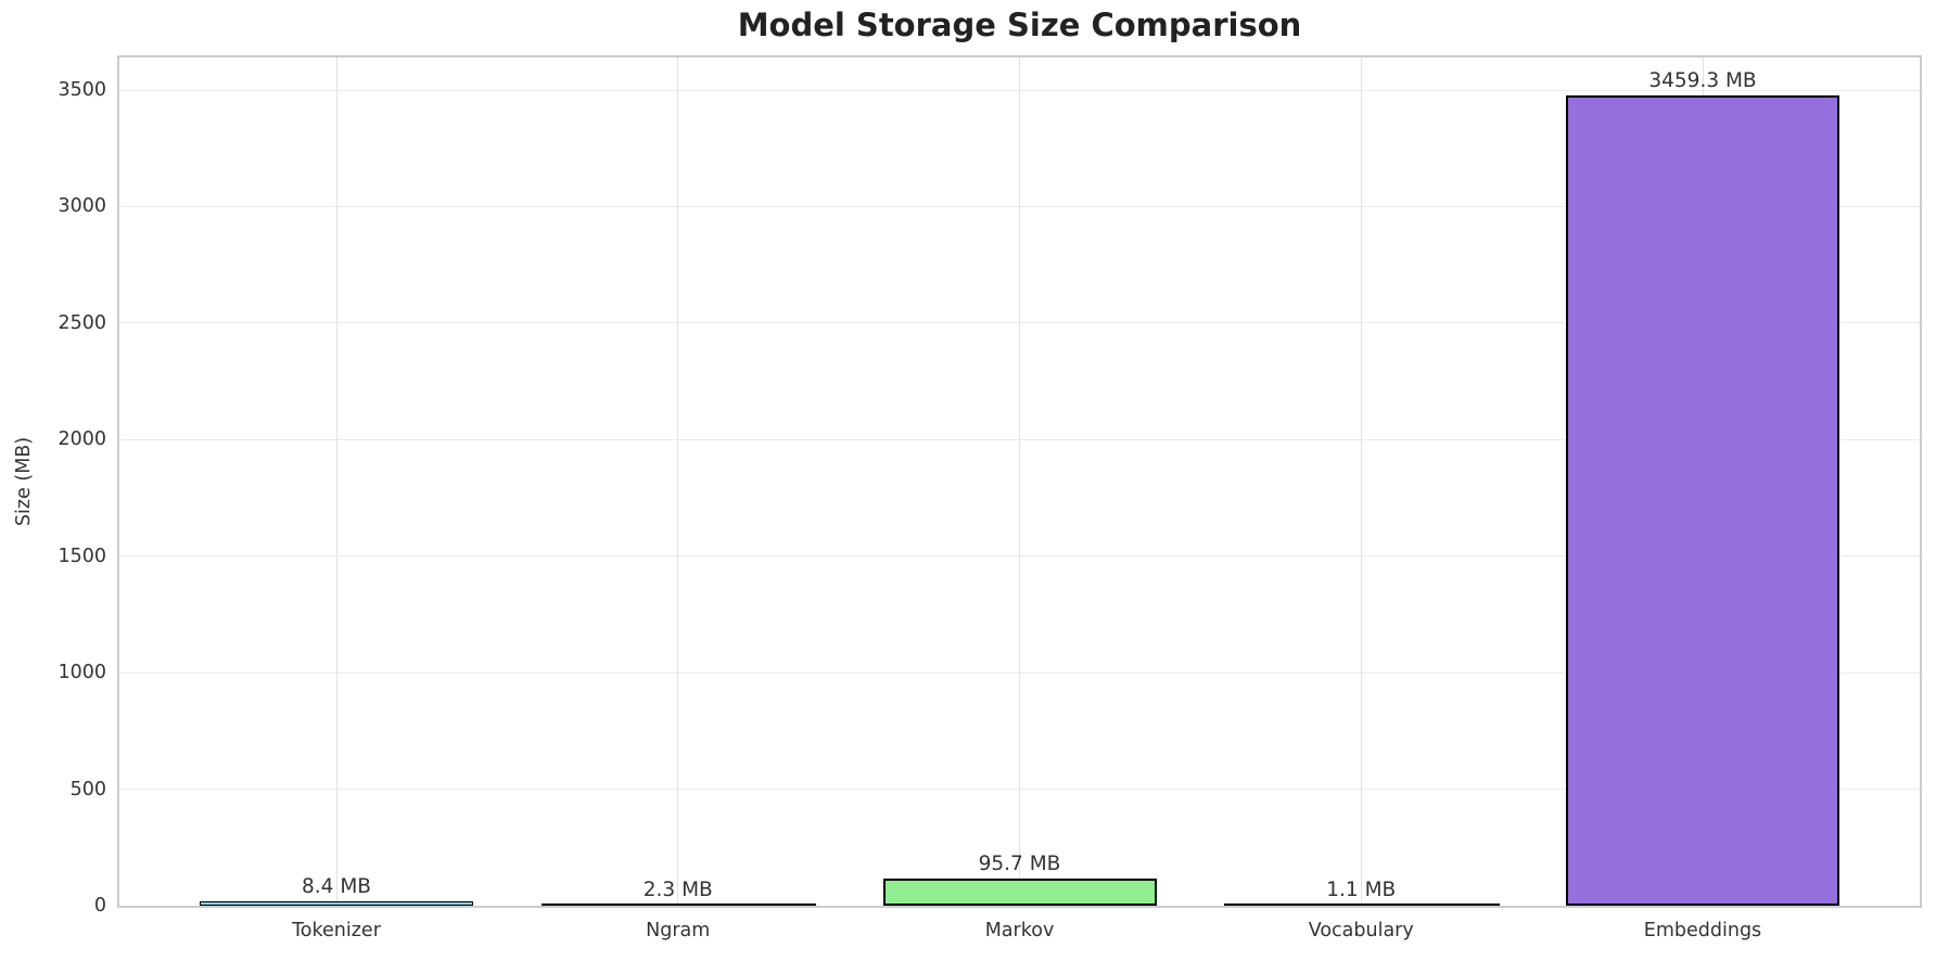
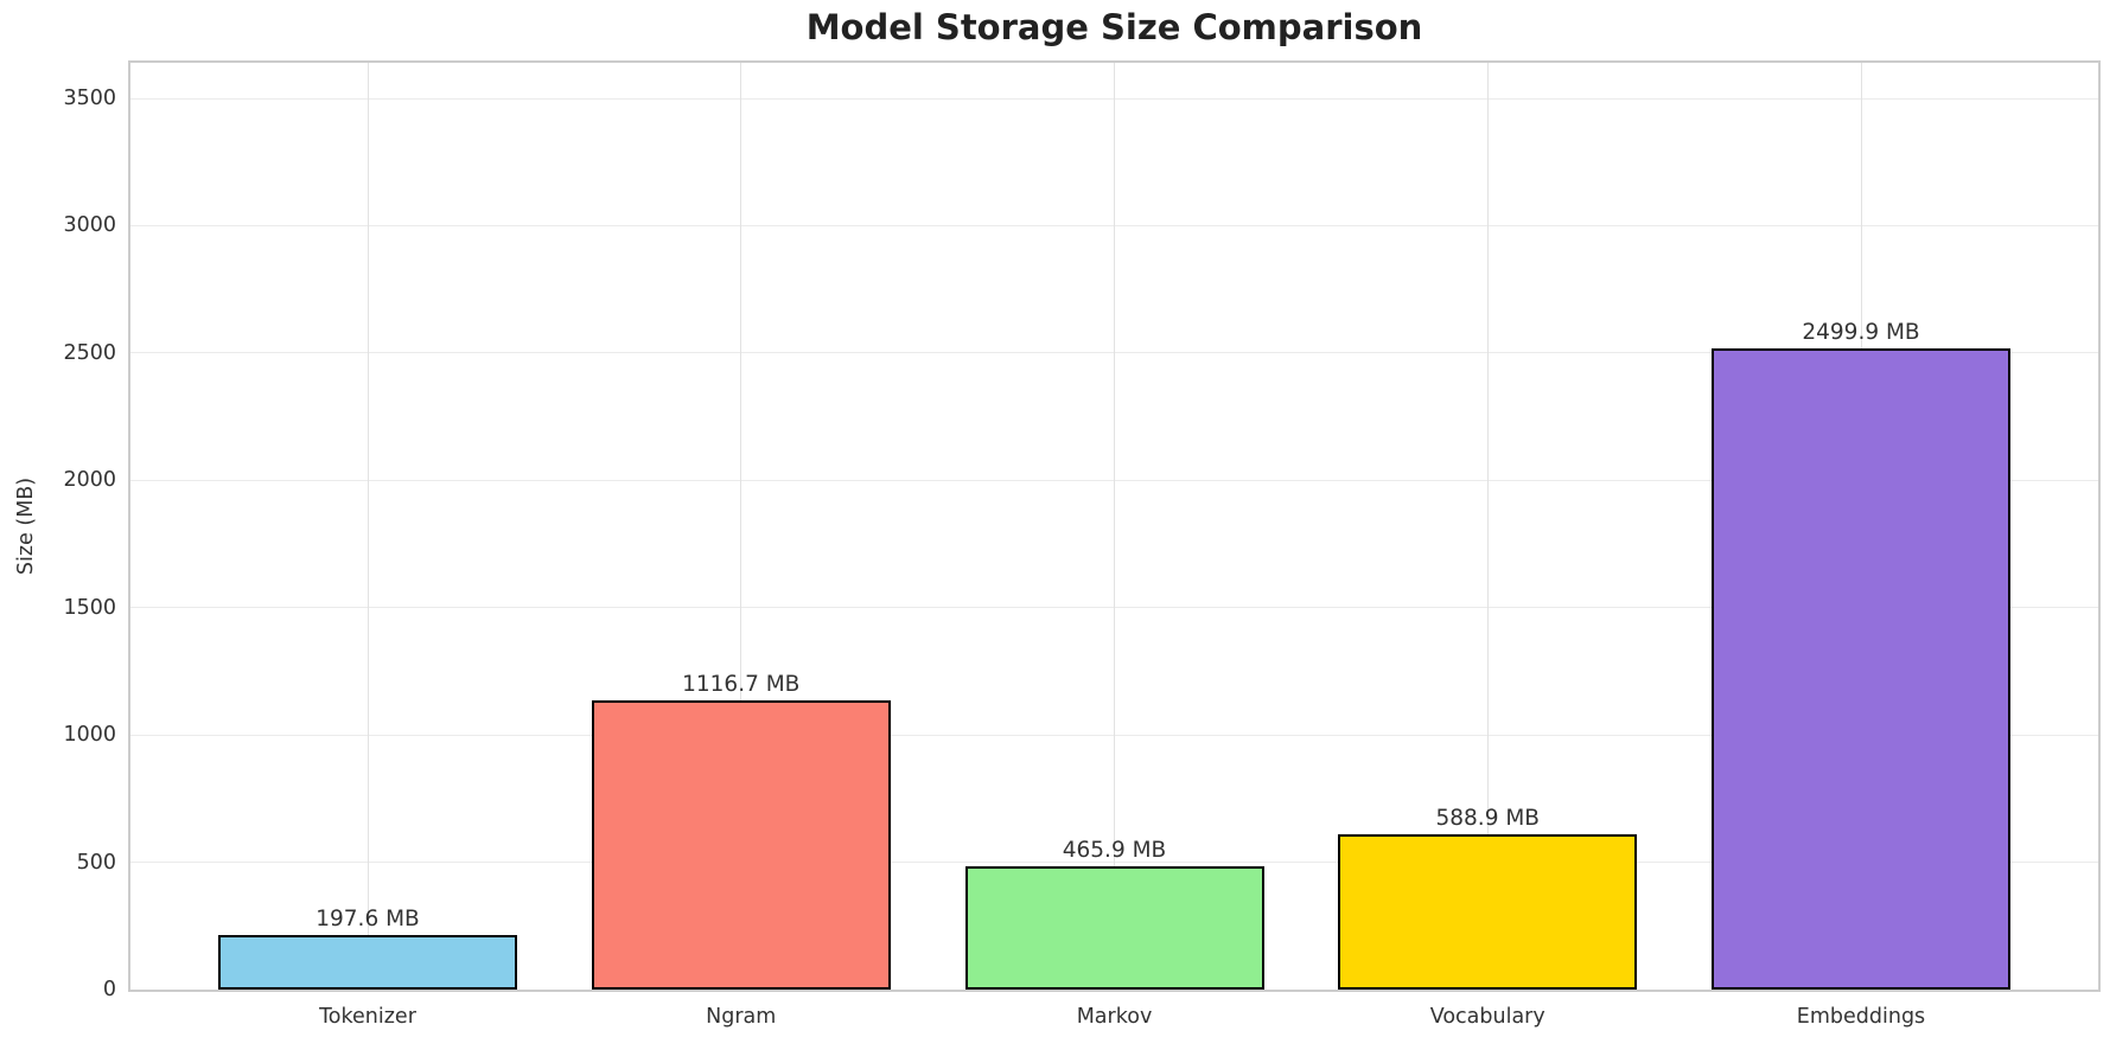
Tokenizer: 8.4 -> 197.6
Ngram: 2.3 -> 1116.7
Markov: 95.7 -> 465.9
Vocabulary: 1.1 -> 588.9
Embeddings: 3459.3 -> 2499.9
